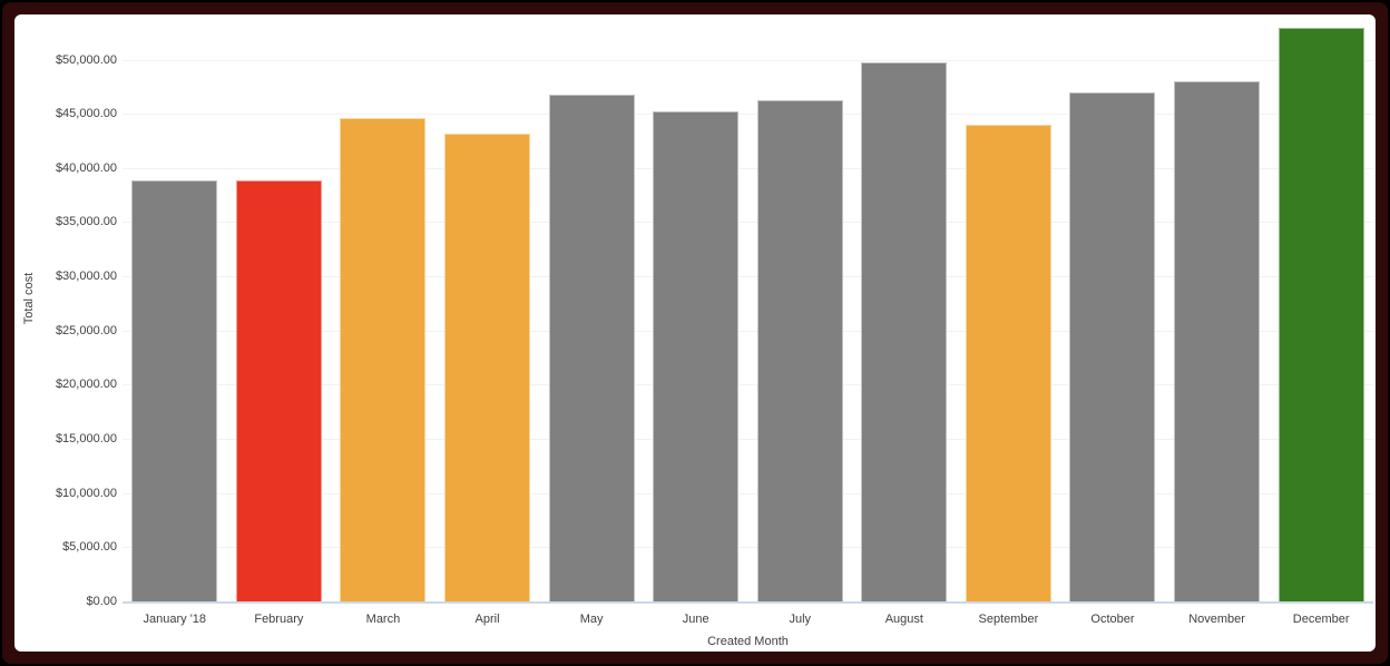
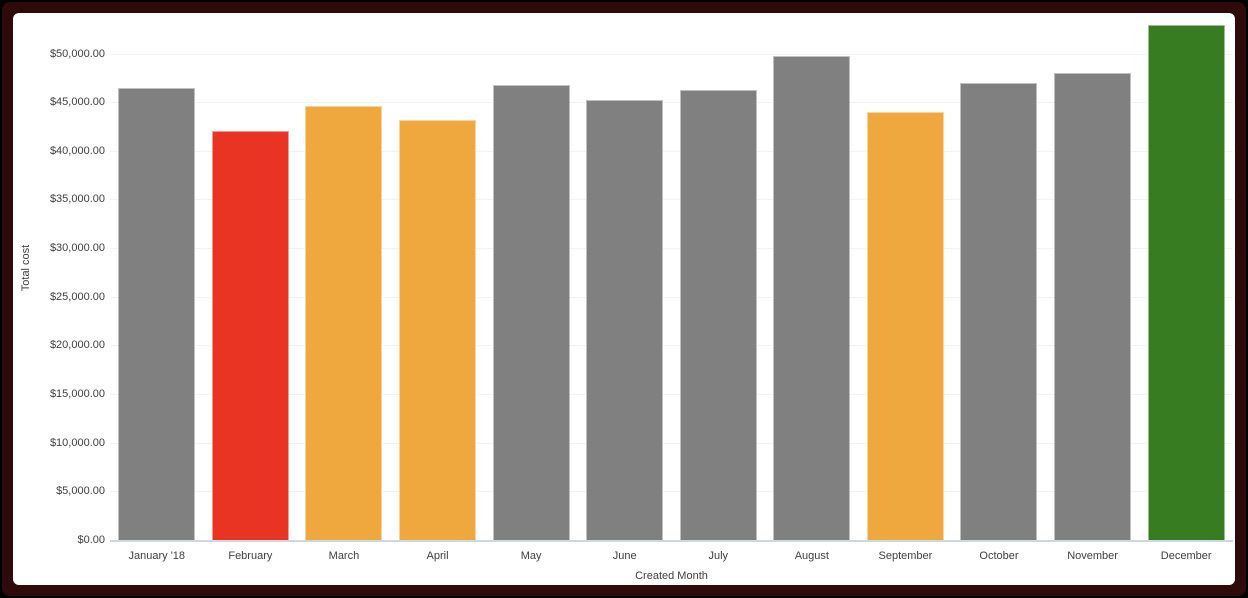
January '18: $39000 -> $47000
February: $39000 -> $42000
